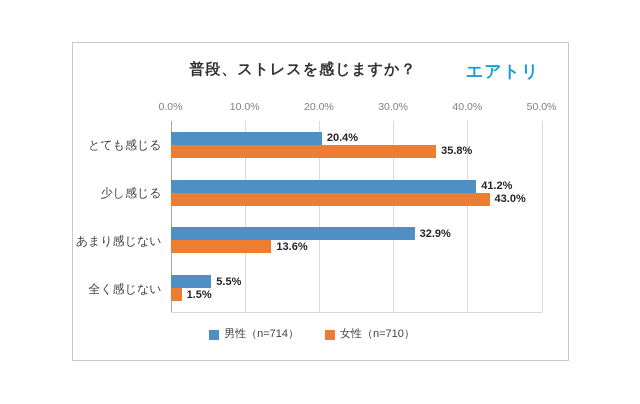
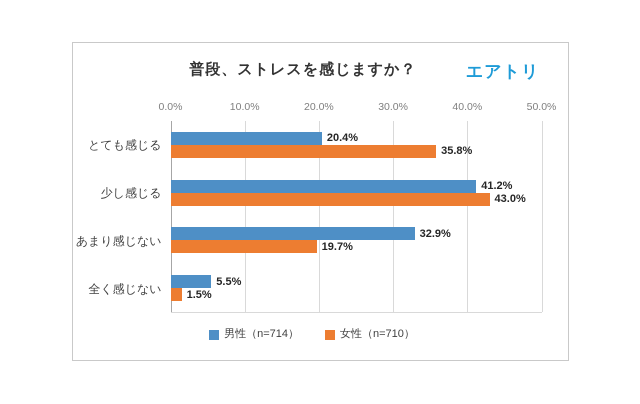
女性（n=710）/あまり感じない: 13.6% -> 19.7%
